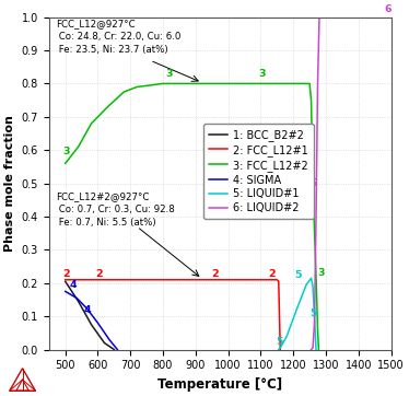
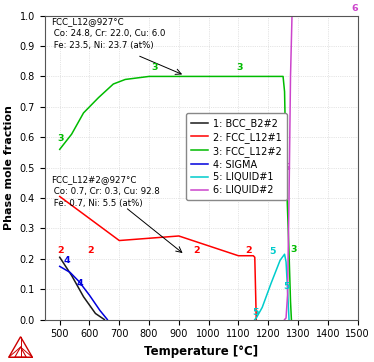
2: FCC_L12#1/500: 0.210 -> 0.405
2: FCC_L12#1/700: 0.210 -> 0.260
2: FCC_L12#1/900: 0.210 -> 0.275
